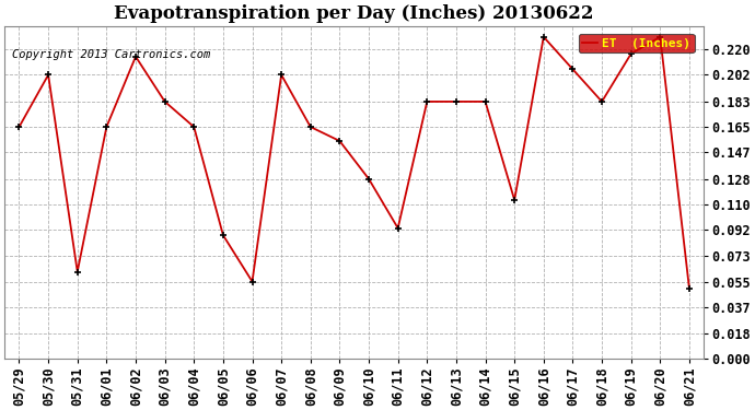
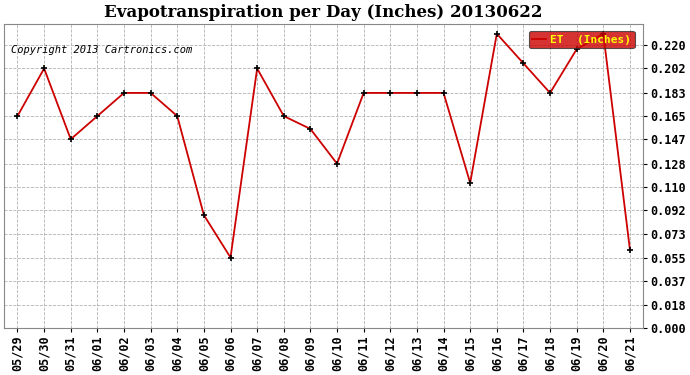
05/31: 0.062 -> 0.147
06/02: 0.215 -> 0.183
06/11: 0.093 -> 0.183
06/21: 0.050 -> 0.061
